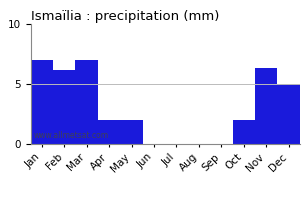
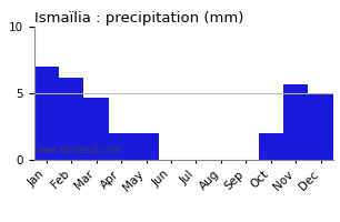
Mar: 7.0 -> 4.7
Nov: 6.3 -> 5.7
